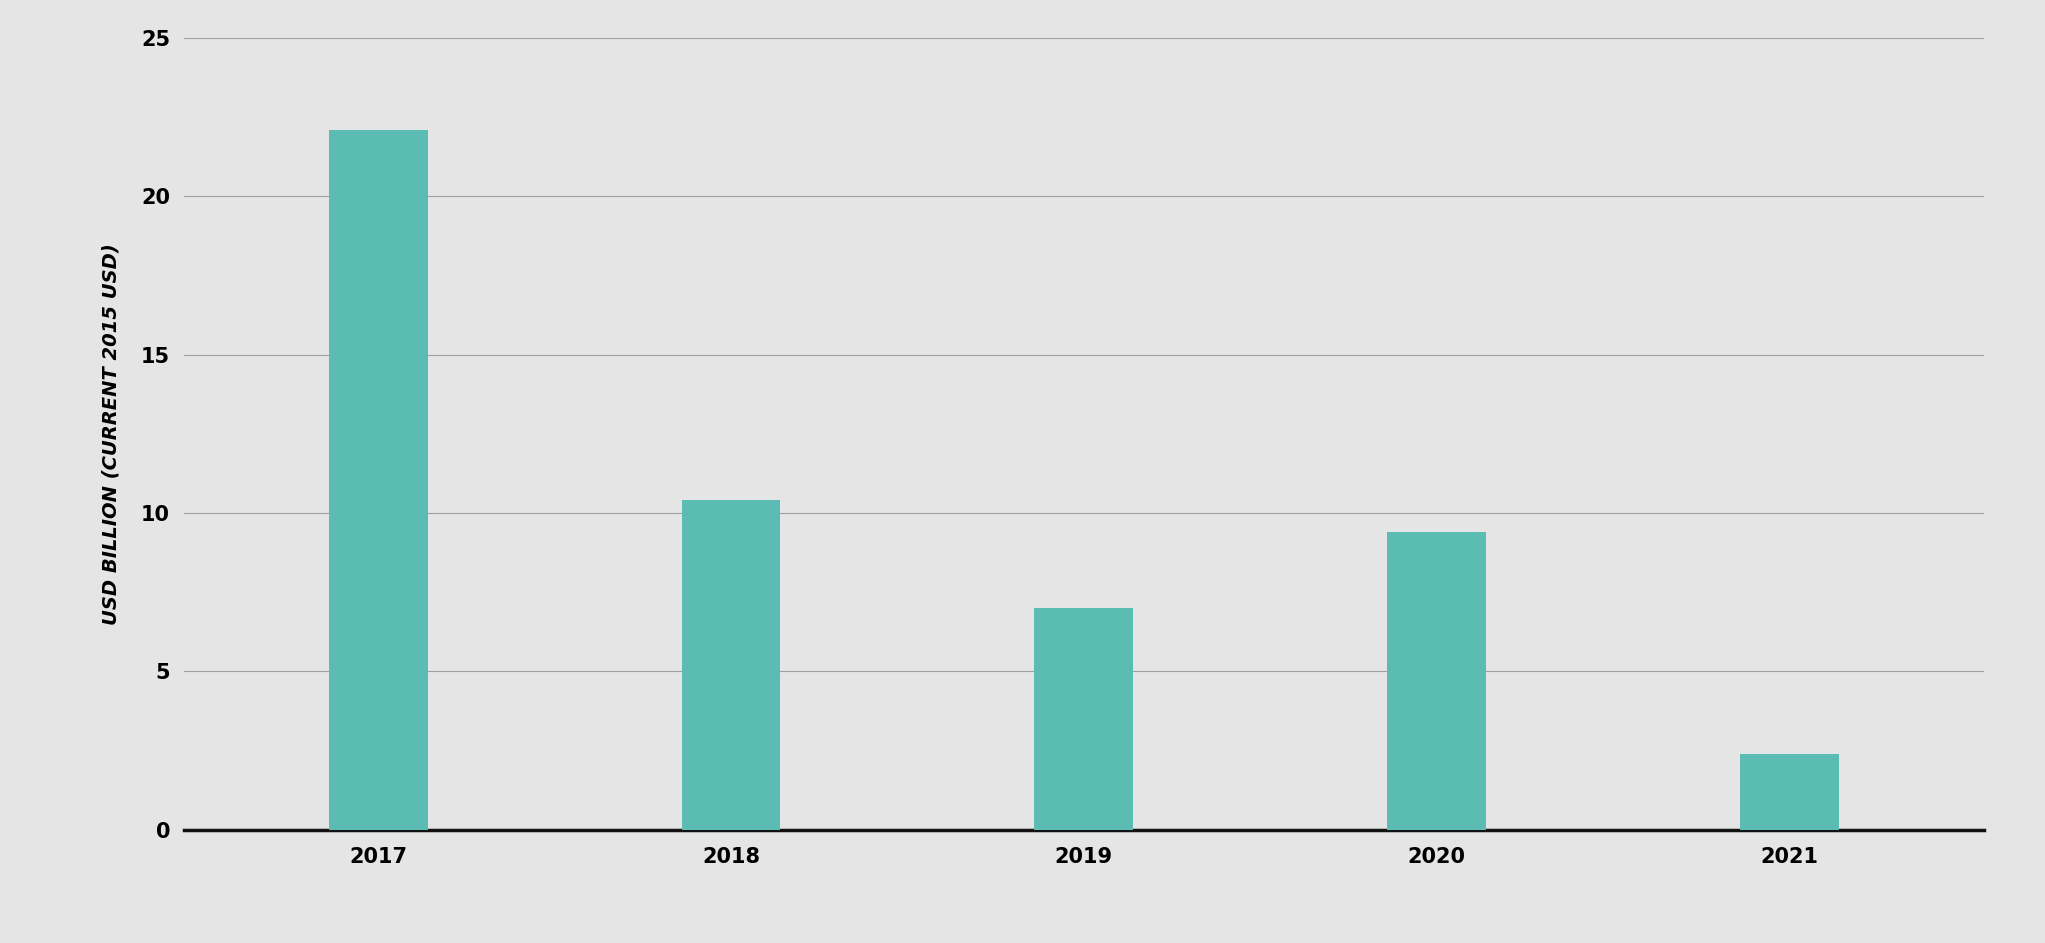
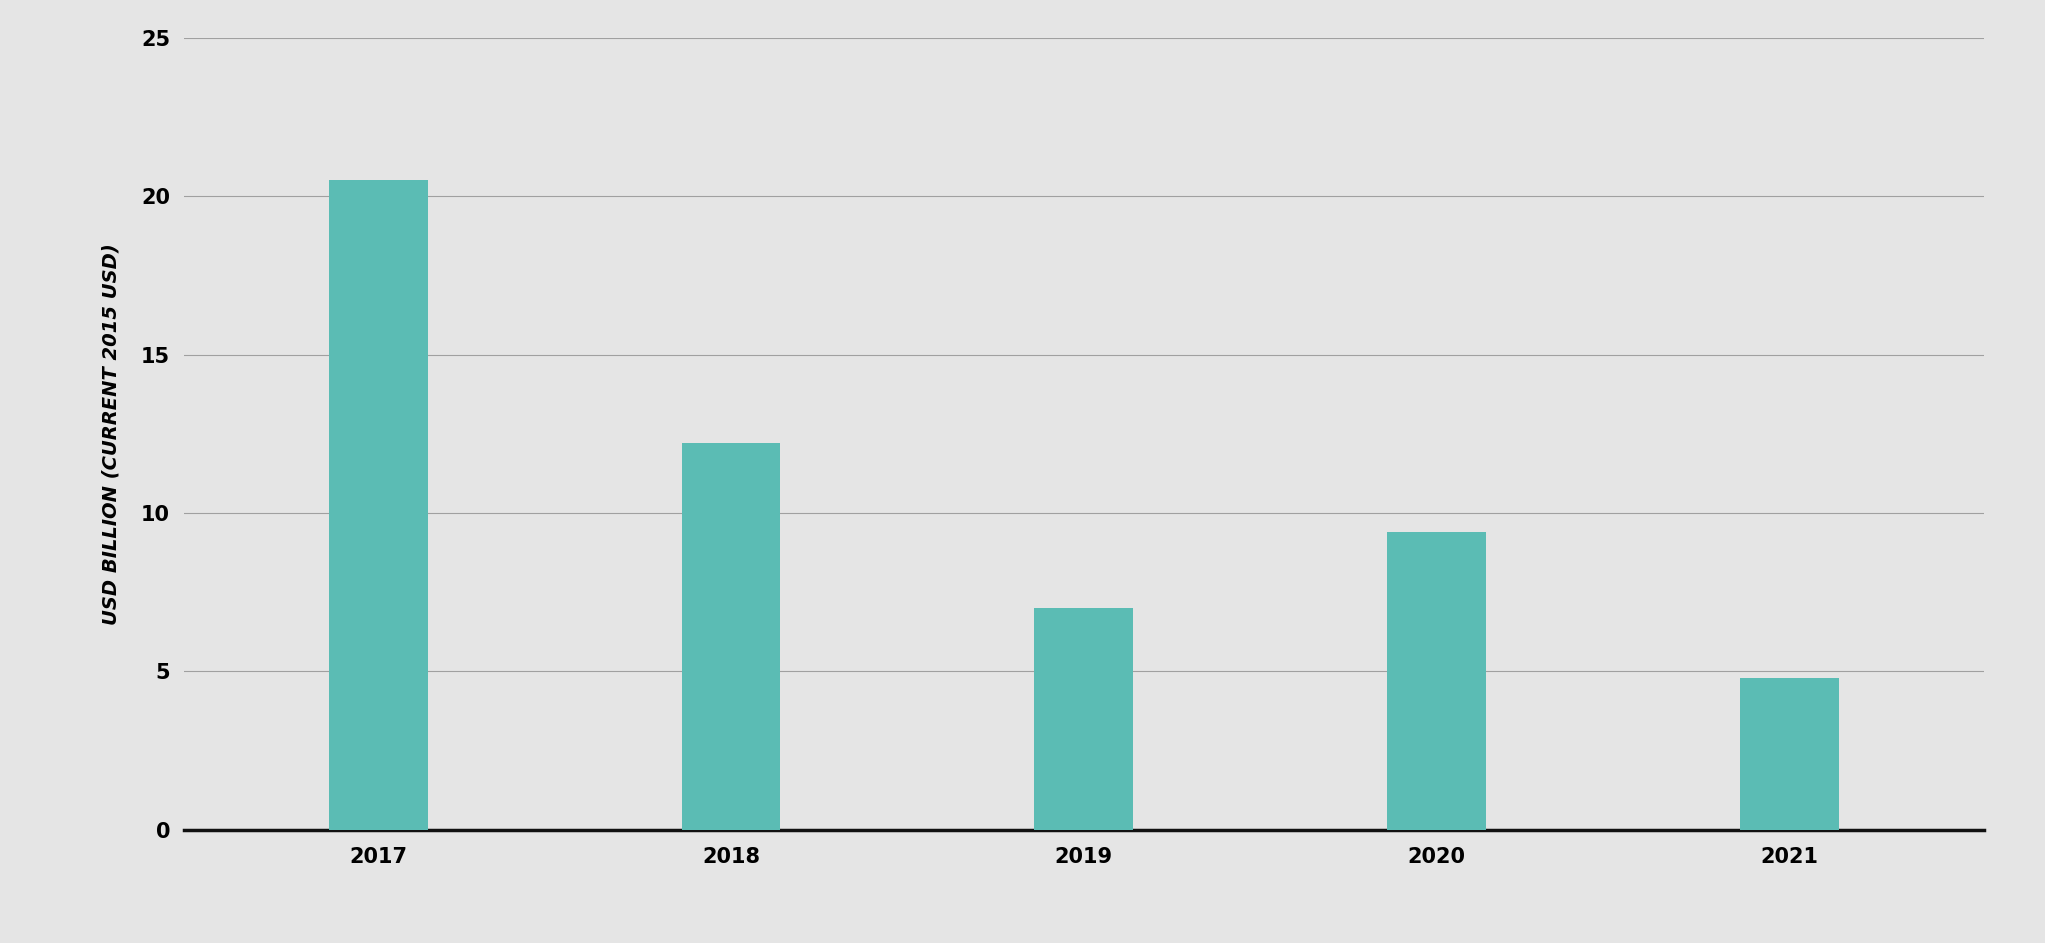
2017: 22.1 -> 20.5
2018: 10.4 -> 12.2
2021: 2.4 -> 4.8
